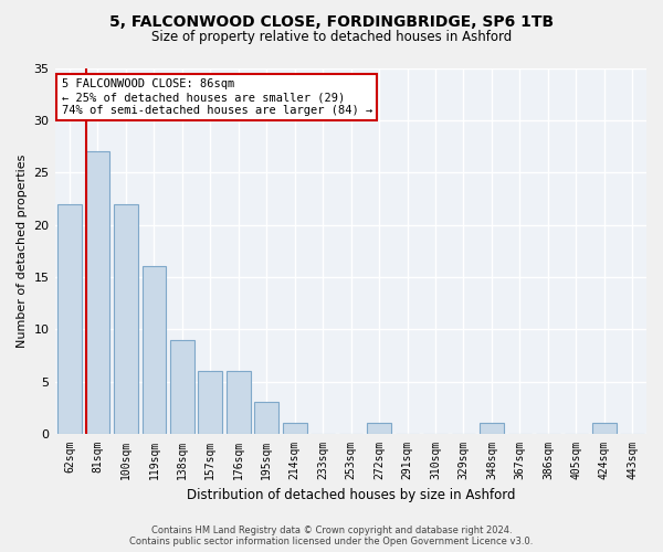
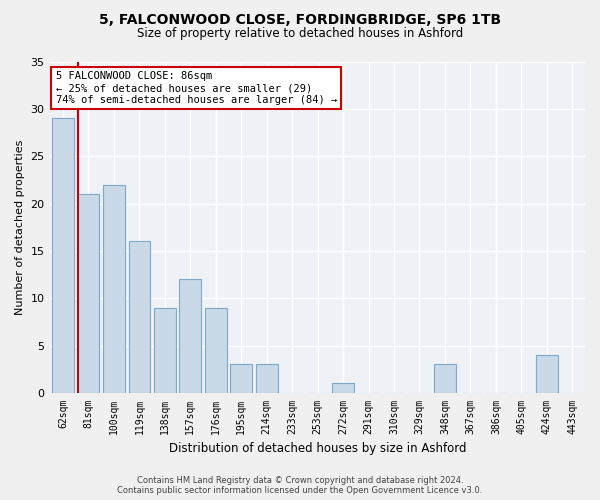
62sqm: 22 -> 29
81sqm: 27 -> 21
157sqm: 6 -> 12
176sqm: 6 -> 9
214sqm: 1 -> 3
348sqm: 1 -> 3
424sqm: 1 -> 4
